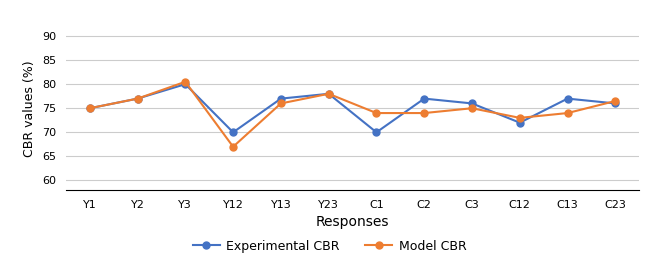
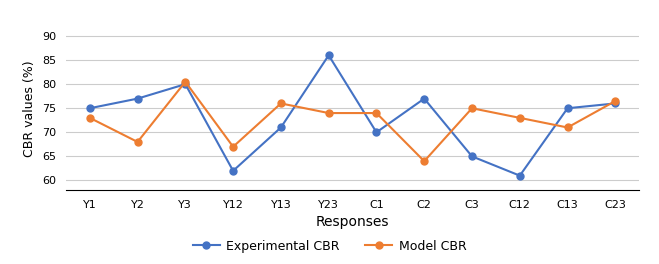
Model CBR/Y1: 75.0 -> 73.0
Model CBR/Y2: 77.0 -> 68.0
Experimental CBR/Y12: 70 -> 62
Experimental CBR/Y13: 77 -> 71
Experimental CBR/Y23: 78 -> 86
Model CBR/Y23: 78.0 -> 74.0
Model CBR/C2: 74.0 -> 64.0
Experimental CBR/C3: 76 -> 65
Experimental CBR/C12: 72 -> 61
Experimental CBR/C13: 77 -> 75
Model CBR/C13: 74.0 -> 71.0
